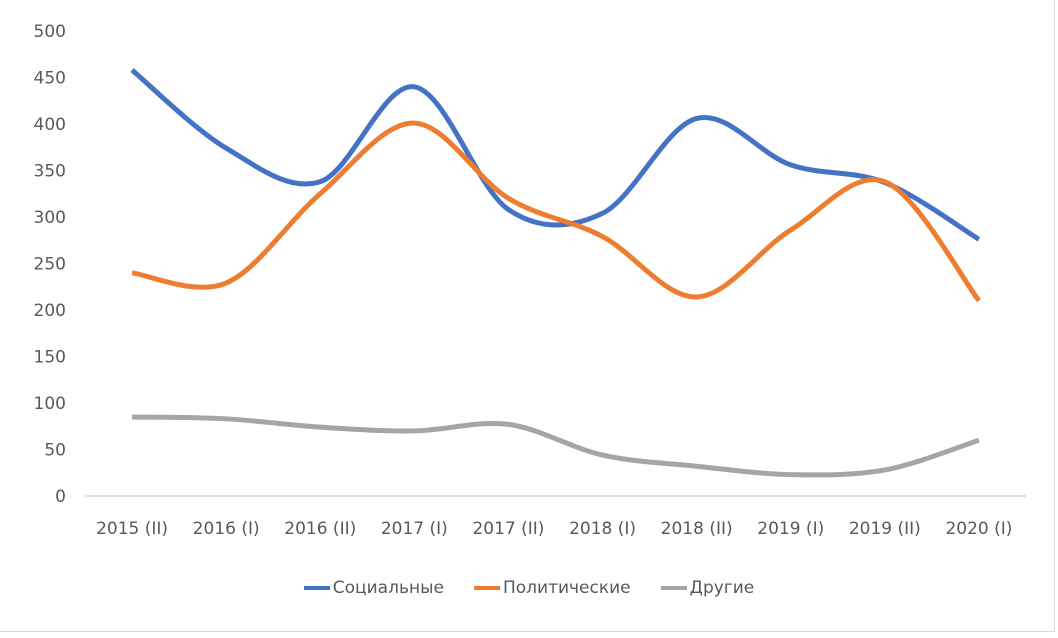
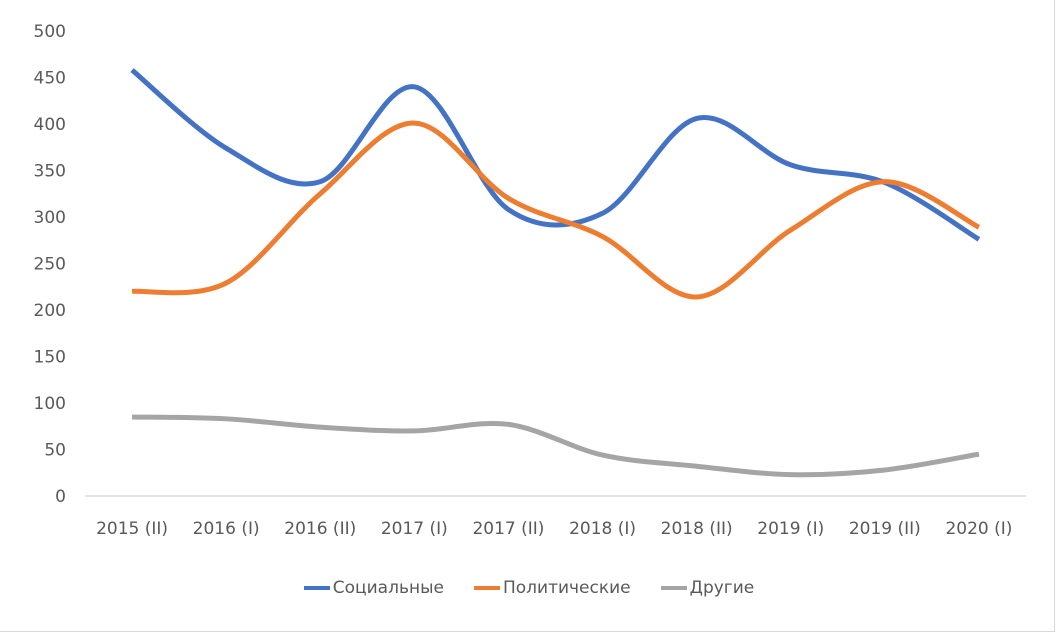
Политические/2015 (II): 240 -> 220
Политические/2020 (I): 210 -> 290
Другие/2020 (I): 60 -> 40
